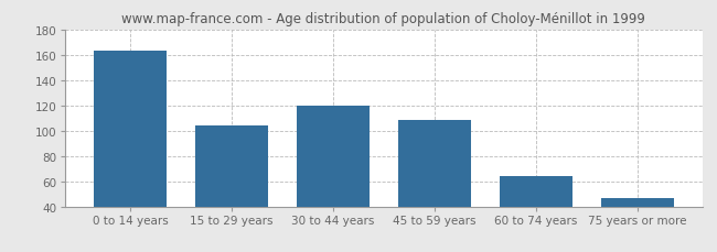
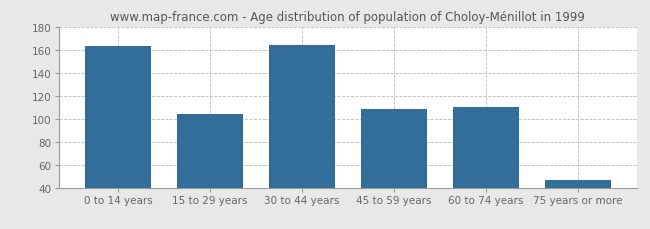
30 to 44 years: 120 -> 164
60 to 74 years: 64 -> 110
